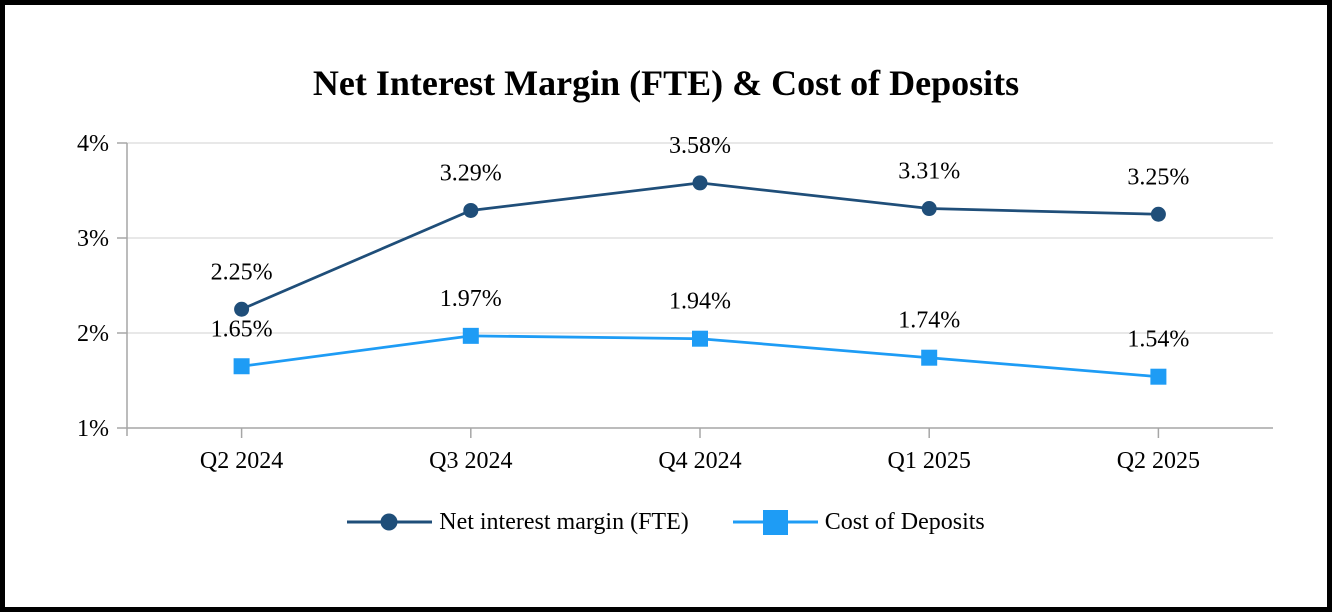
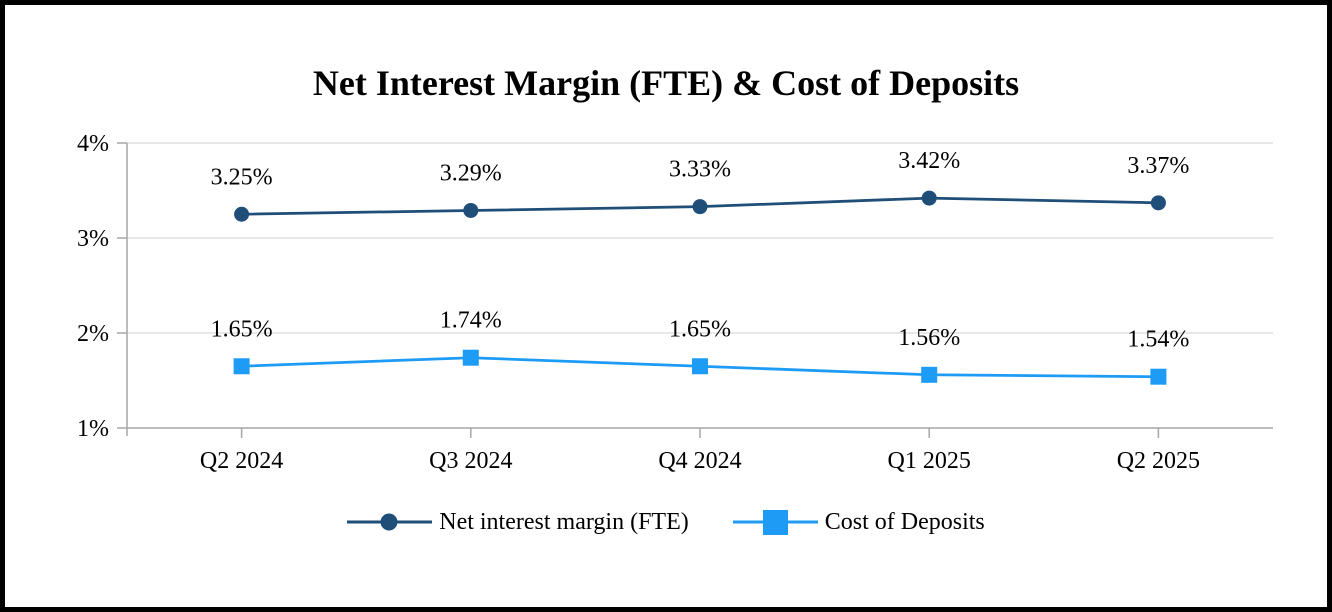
Net interest margin (FTE)/Q2 2024: 2.25% -> 3.25%
Cost of Deposits/Q3 2024: 1.97% -> 1.74%
Net interest margin (FTE)/Q4 2024: 3.58% -> 3.33%
Cost of Deposits/Q4 2024: 1.94% -> 1.65%
Net interest margin (FTE)/Q1 2025: 3.31% -> 3.42%
Cost of Deposits/Q1 2025: 1.74% -> 1.56%
Net interest margin (FTE)/Q2 2025: 3.25% -> 3.37%
